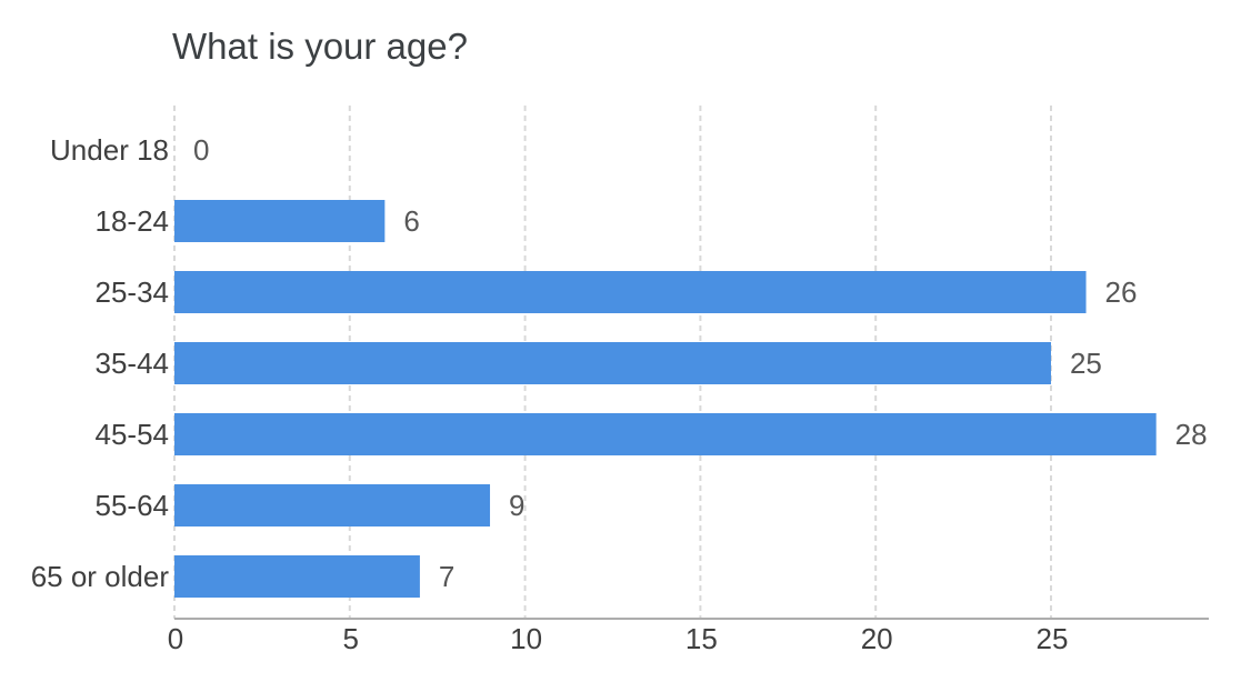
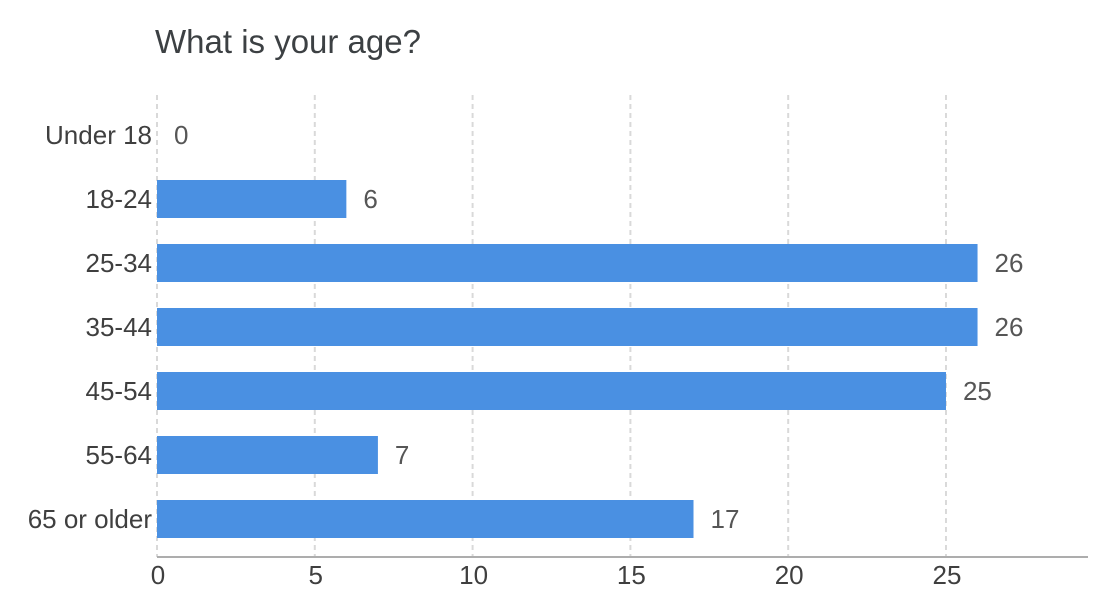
35-44: 25 -> 26
45-54: 28 -> 25
55-64: 9 -> 7
65 or older: 7 -> 17
